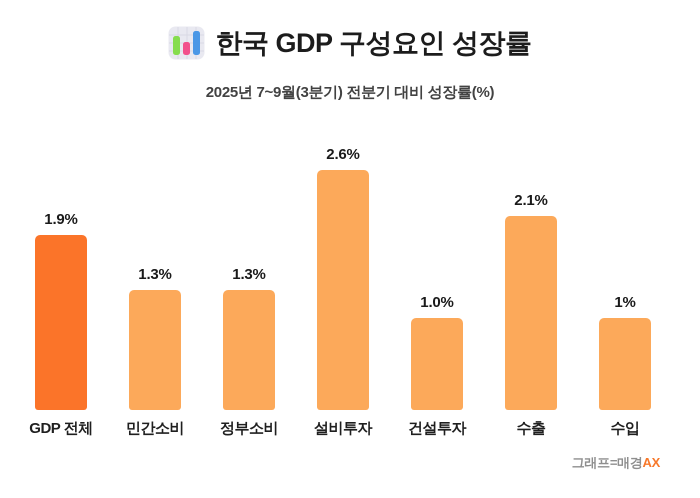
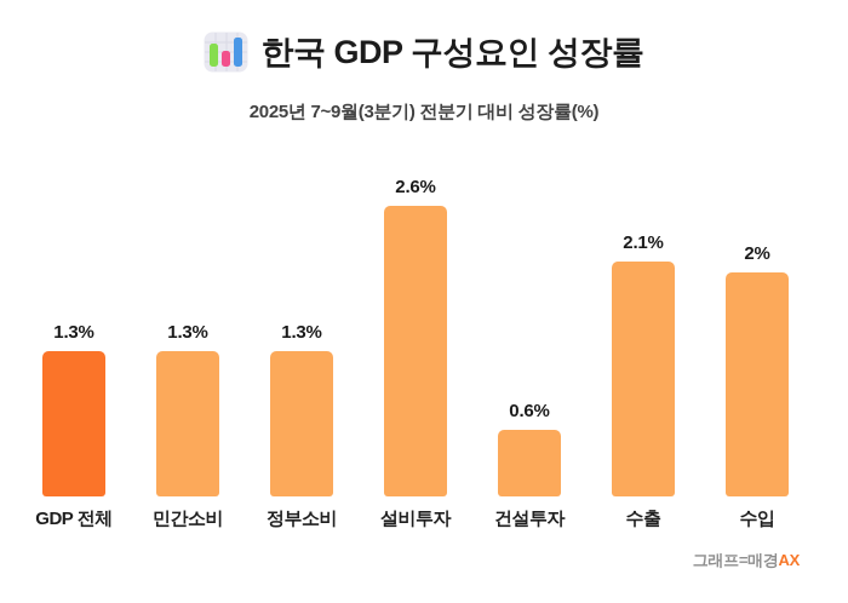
GDP 전체: 1.9% -> 1.3%
건설투자: 1.0% -> 0.6%
수입: 1% -> 2%
